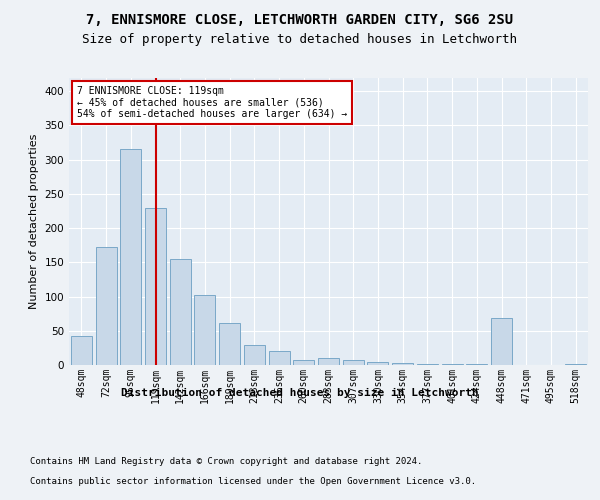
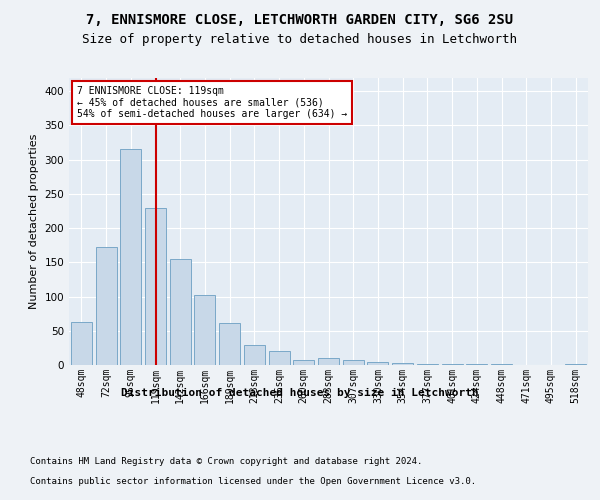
48sqm: 42 -> 63
448sqm: 68 -> 1
